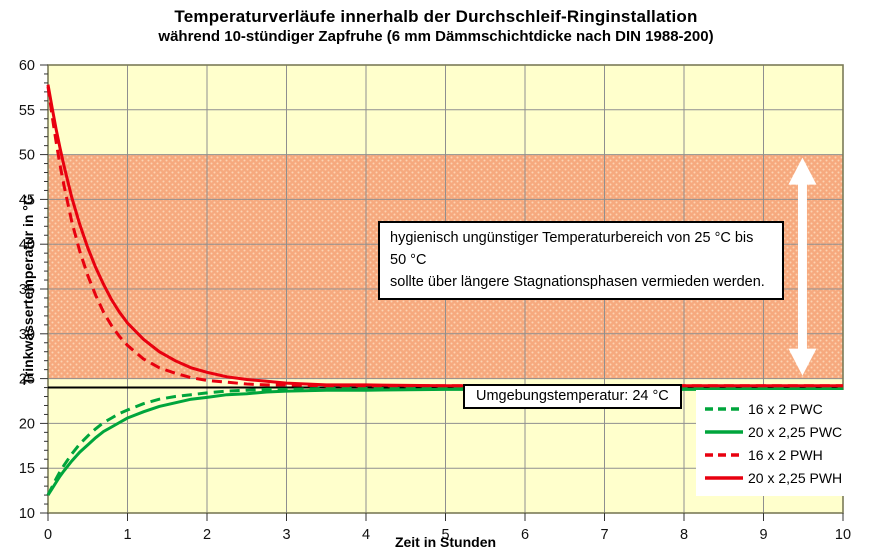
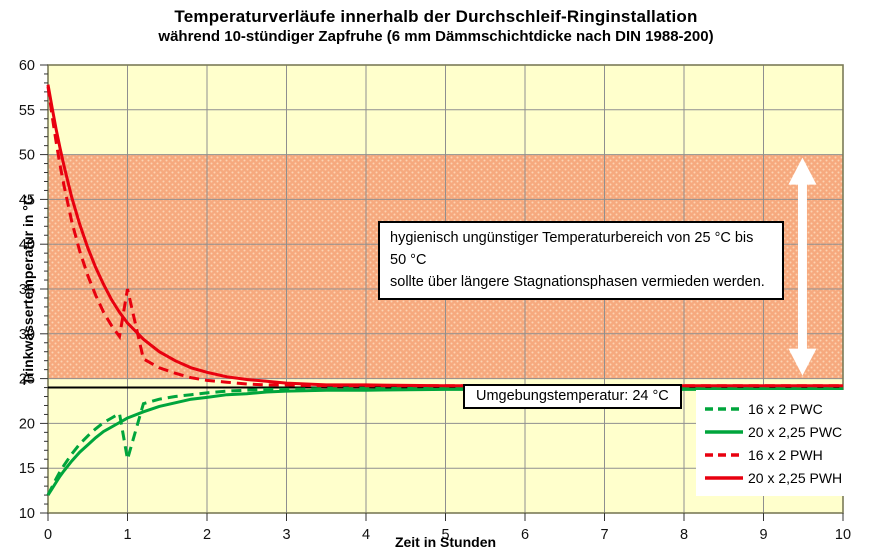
16 x 2 PWC/1: 22 -> 16
16 x 2 PWH/1: 29 -> 35
